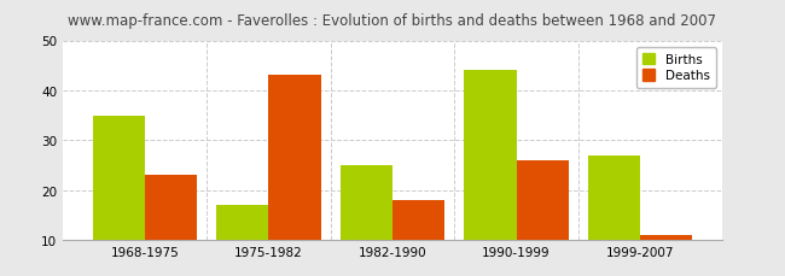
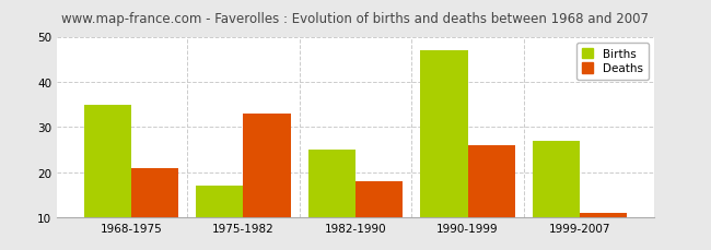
Deaths/1968-1975: 23 -> 21
Deaths/1975-1982: 43 -> 33
Births/1990-1999: 44 -> 47
